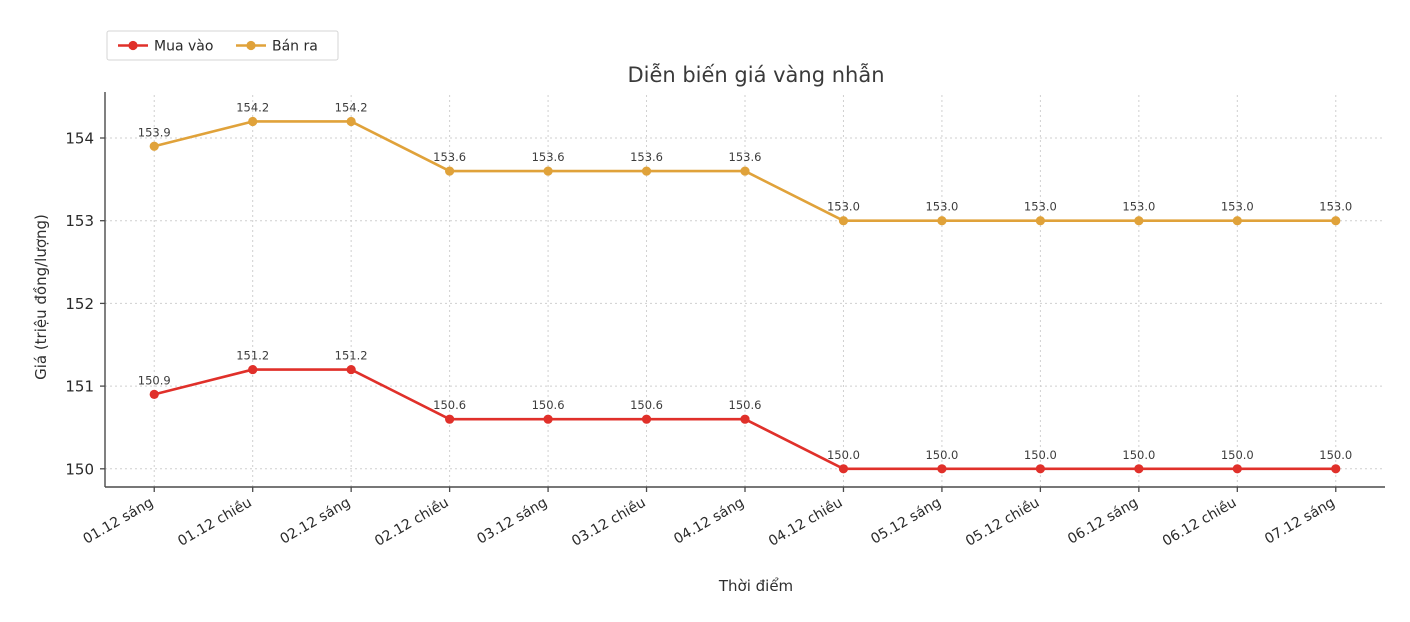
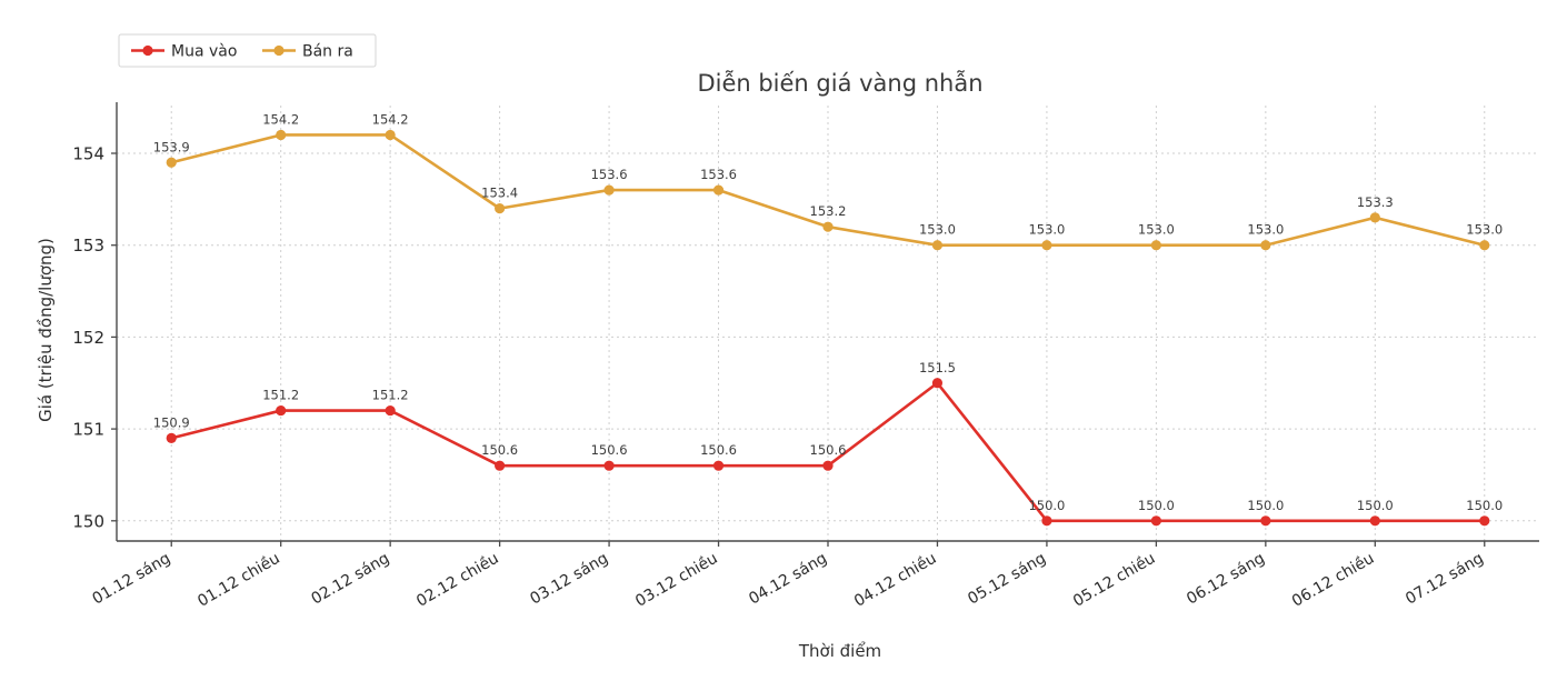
Bán ra/02.12 chiều: 153.6 -> 153.4
Bán ra/04.12 sáng: 153.6 -> 153.2
Mua vào/04.12 chiều: 150.0 -> 151.5
Bán ra/06.12 chiều: 153.0 -> 153.3
